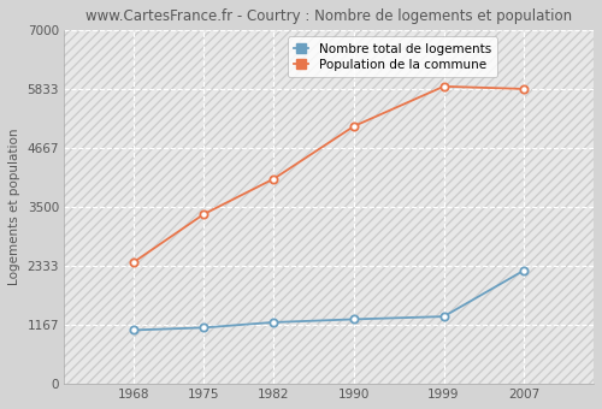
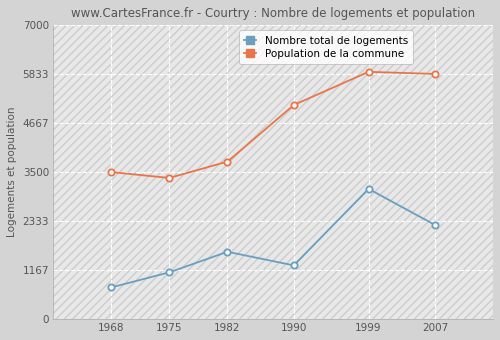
Nombre total de logements/1968: 1060 -> 750
Population de la commune/1968: 2410 -> 3500
Nombre total de logements/1982: 1220 -> 1600
Population de la commune/1982: 4060 -> 3750
Nombre total de logements/1999: 1330 -> 3100
